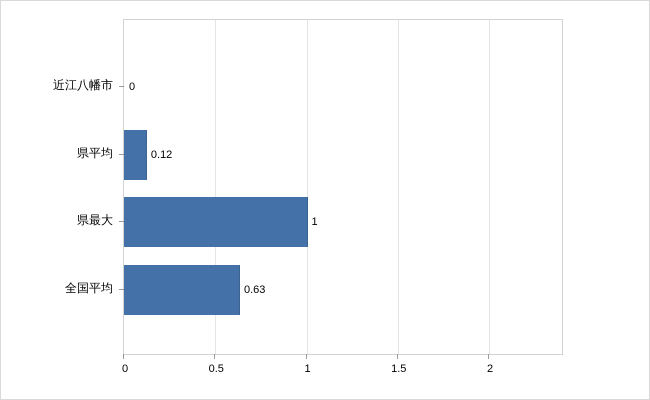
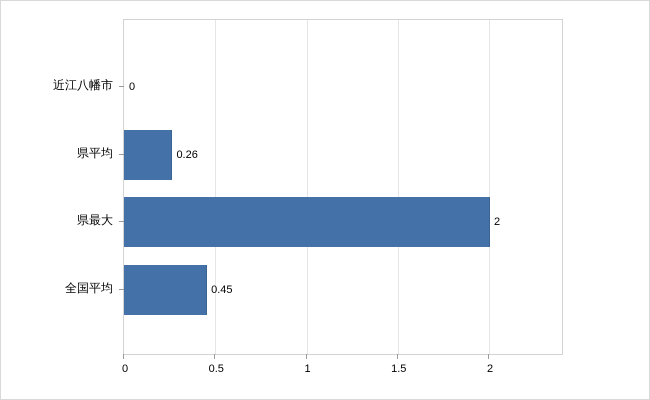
県平均: 0.12 -> 0.26
県最大: 1 -> 2
全国平均: 0.63 -> 0.45
